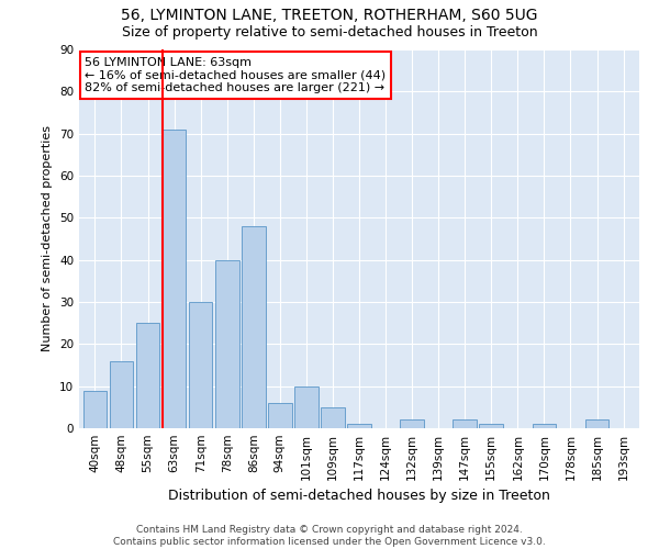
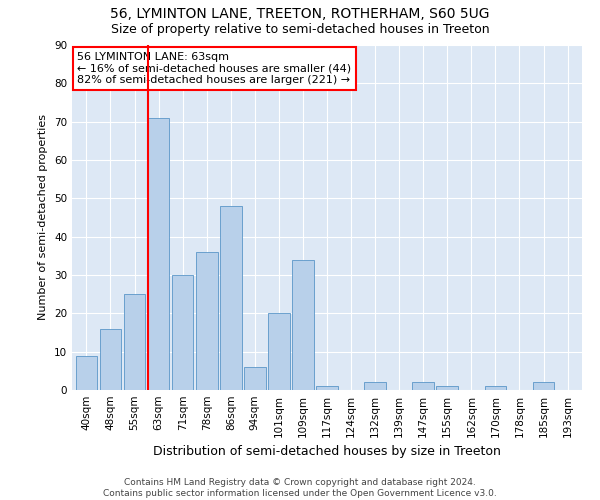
78sqm: 40 -> 36
101sqm: 10 -> 20
109sqm: 5 -> 34
